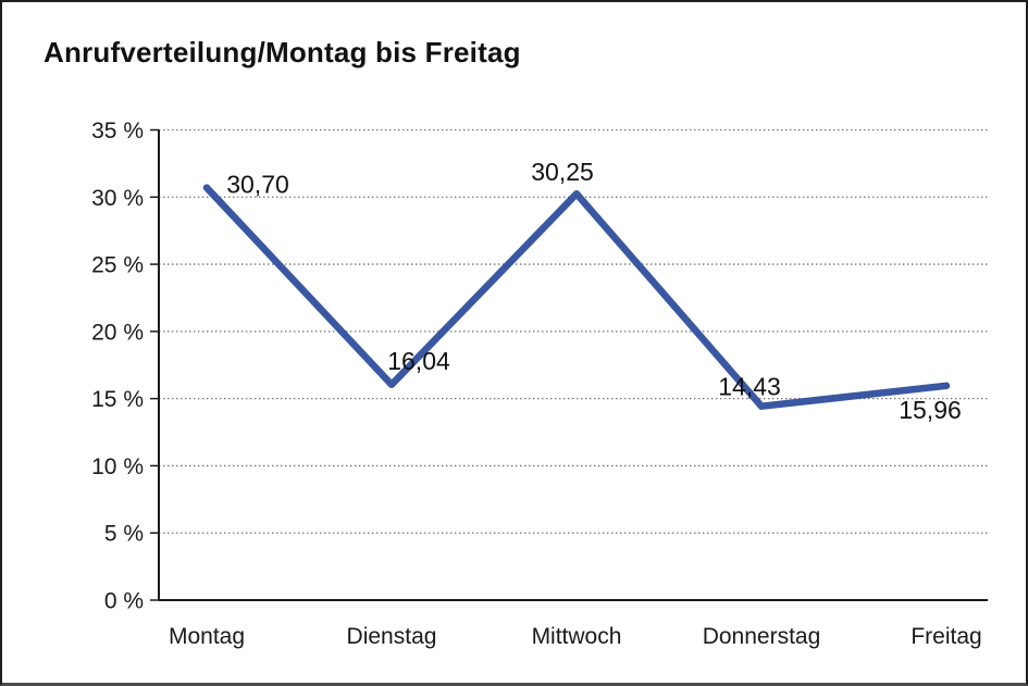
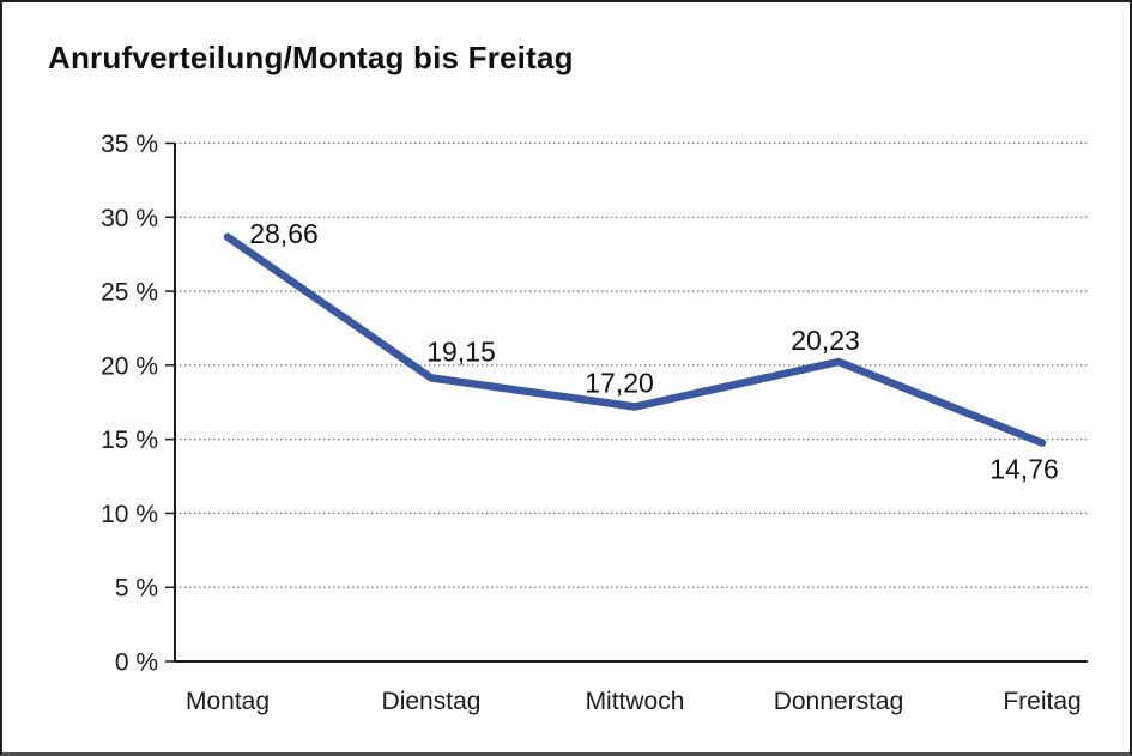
Montag: 30,70 -> 28,66
Dienstag: 16,04 -> 19,15
Mittwoch: 30,25 -> 17,20
Donnerstag: 14,43 -> 20,23
Freitag: 15,96 -> 14,76
